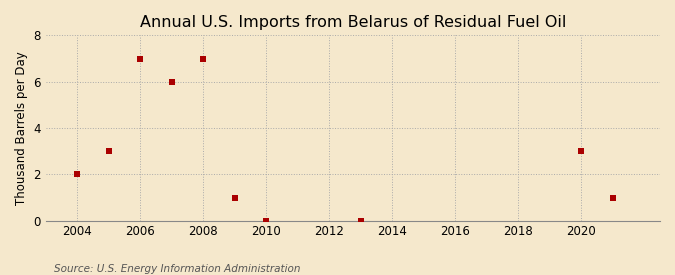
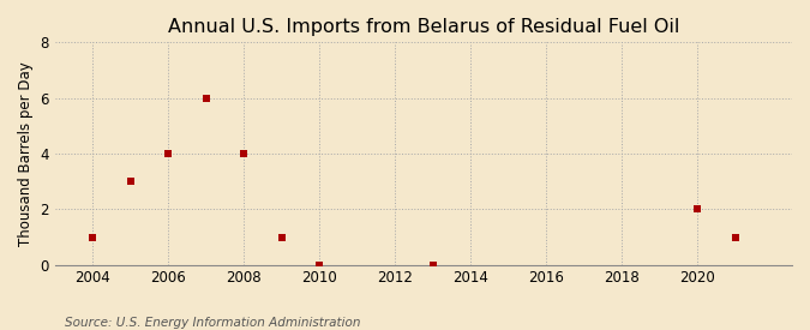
2004: 2 -> 1
2006: 7 -> 4
2008: 7 -> 4
2020: 3 -> 2
